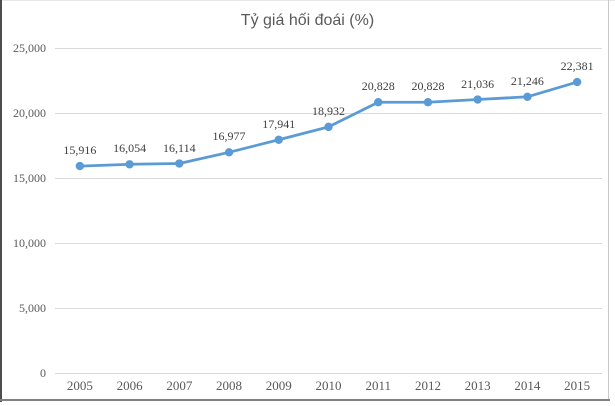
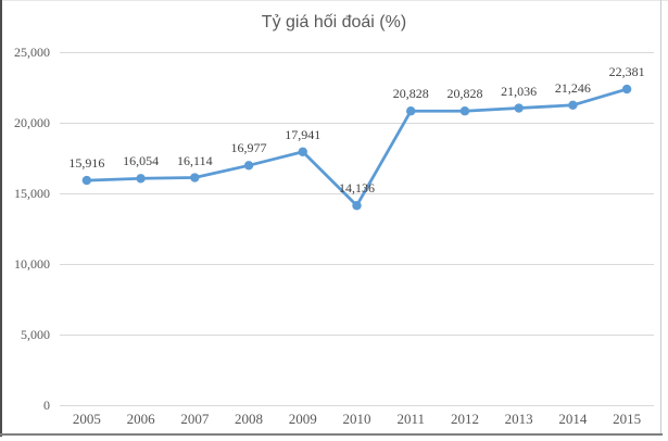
2010: 18,932 -> 14,136
